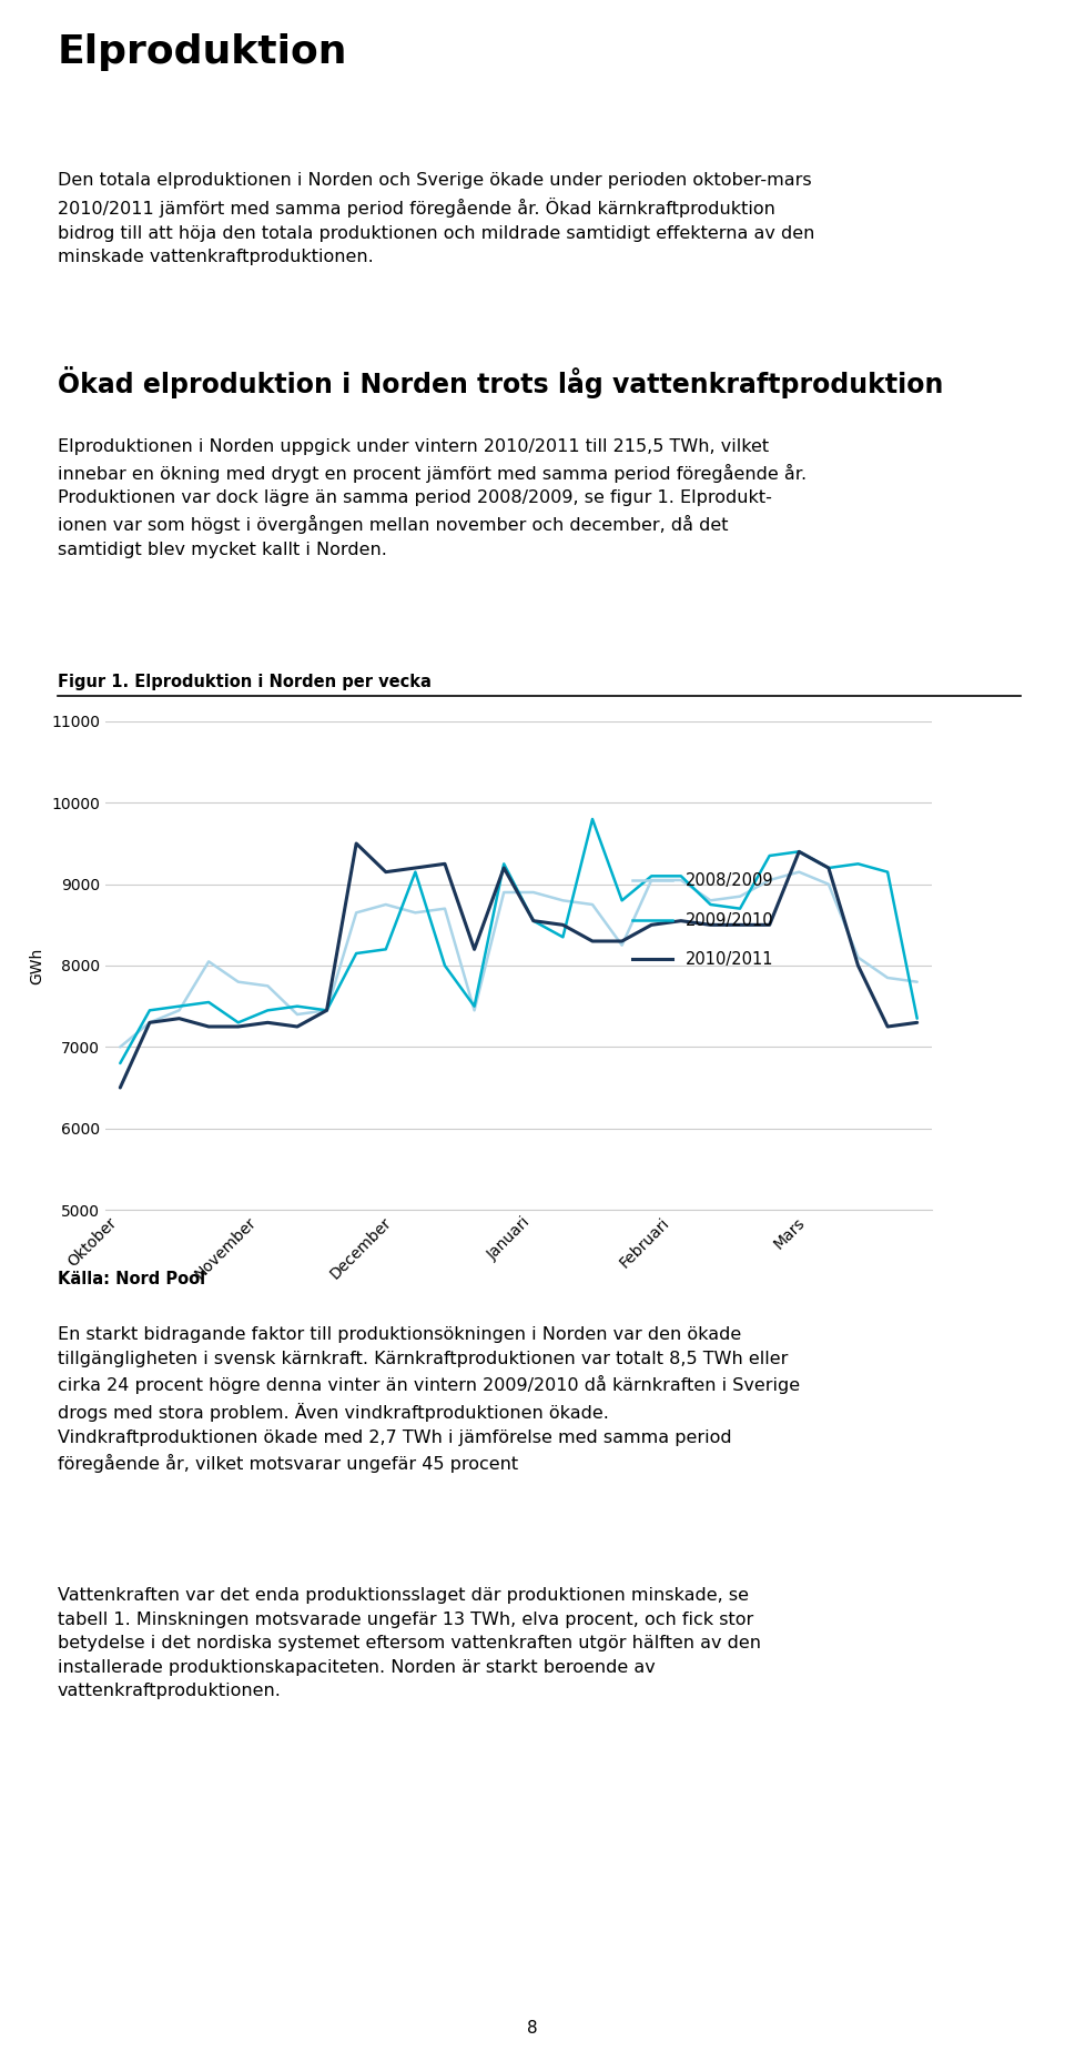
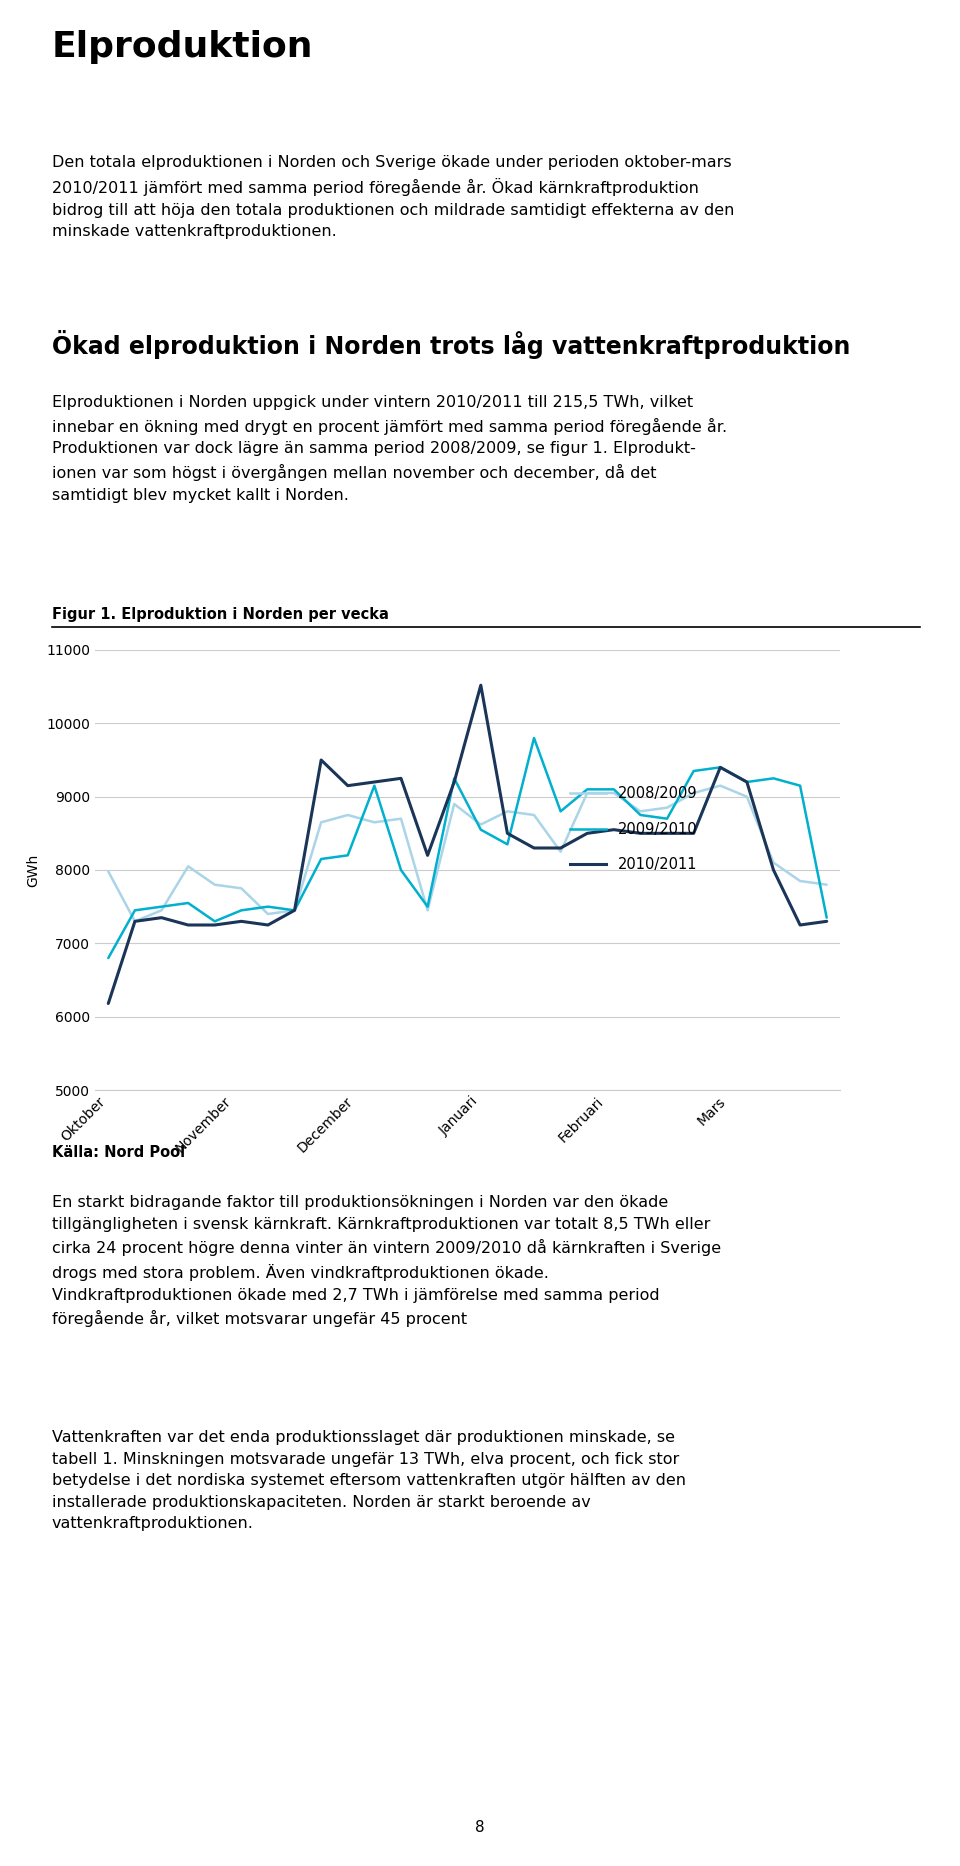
2008/2009/Oktober: 7000 -> 7980
2010/2011/Oktober: 6500 -> 6180
2008/2009/Januari: 8900 -> 8620
2010/2011/Januari: 8550 -> 10520
